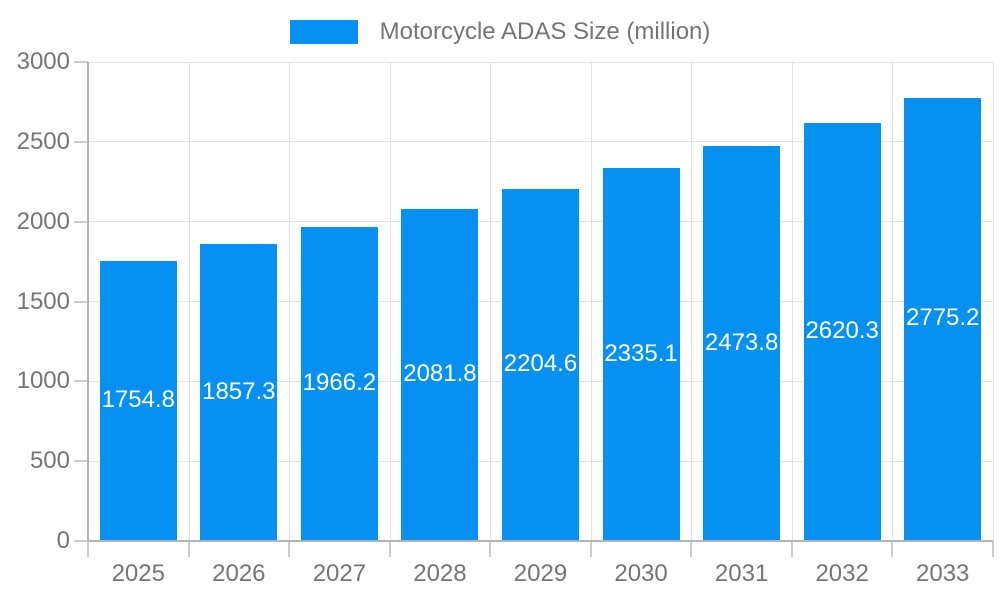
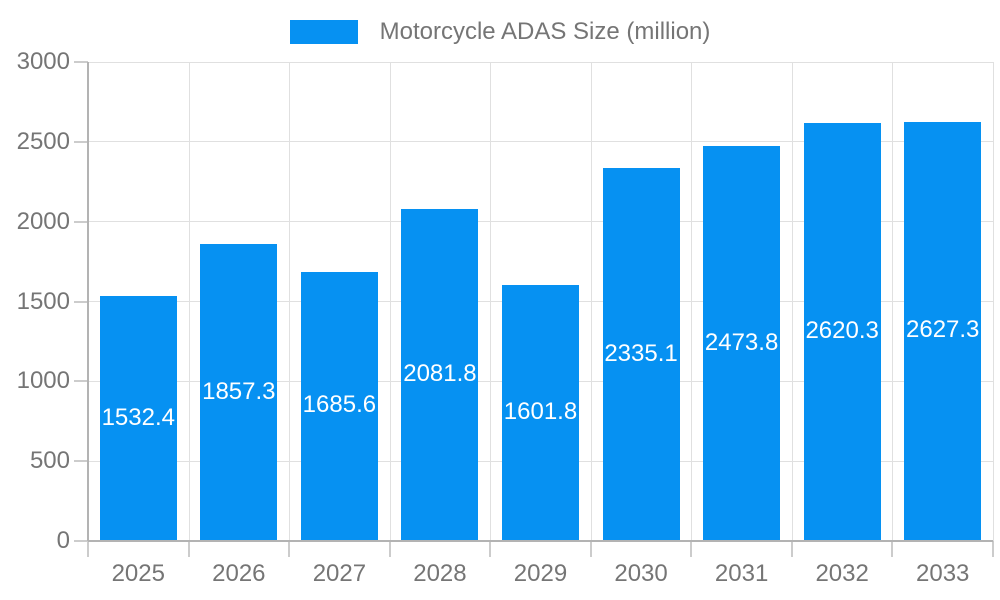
2025: 1754.8 -> 1532.4
2027: 1966.2 -> 1685.6
2029: 2204.6 -> 1601.8
2033: 2775.2 -> 2627.3
